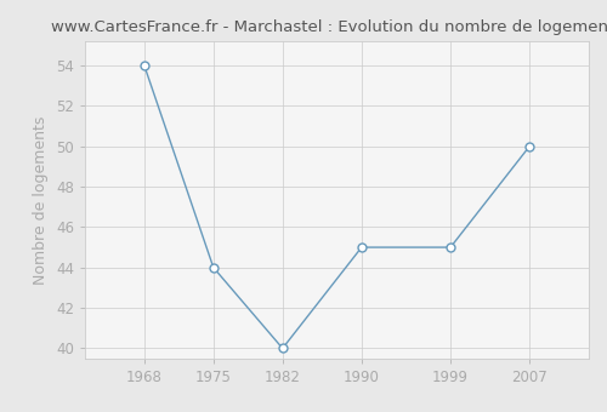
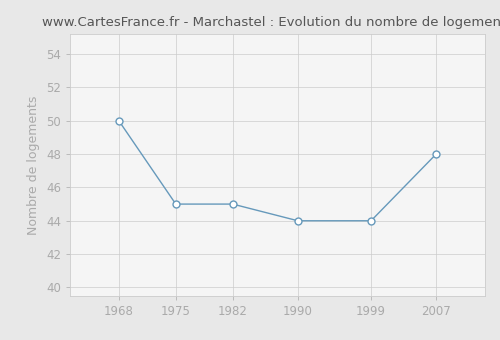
1968: 54 -> 50
1975: 44 -> 45
1982: 40 -> 45
1990: 45 -> 44
1999: 45 -> 44
2007: 50 -> 48
